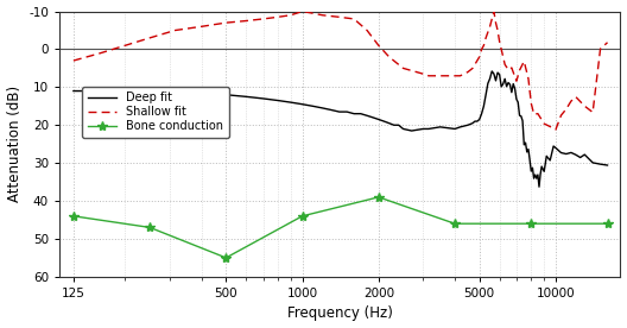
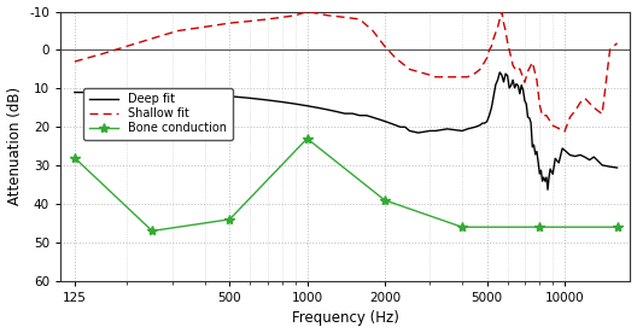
Bone conduction/125: 44 -> 28
Bone conduction/500: 55 -> 44
Bone conduction/1000: 44 -> 23
